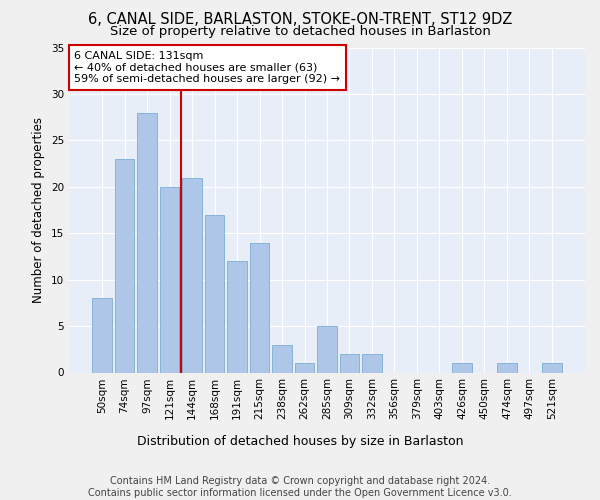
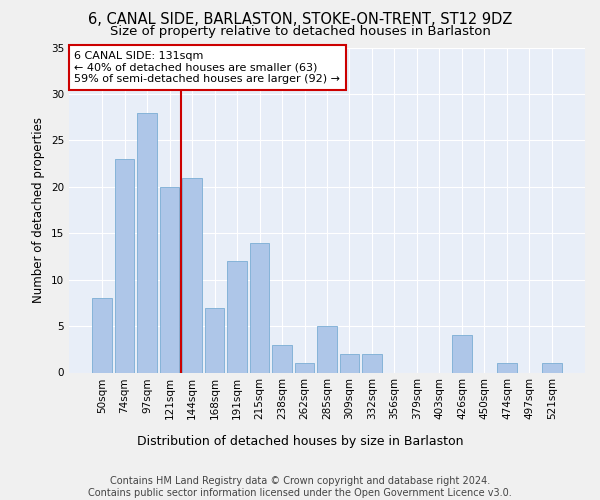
168sqm: 17 -> 7
426sqm: 1 -> 4
